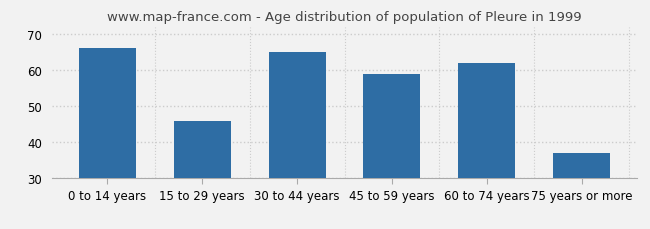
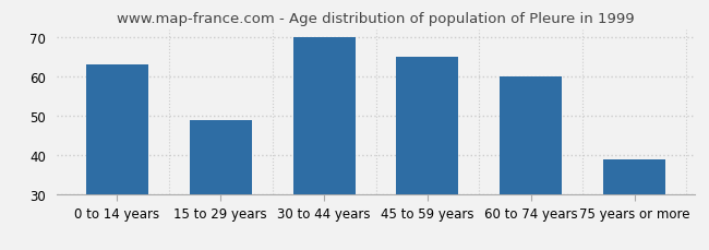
0 to 14 years: 66 -> 63
15 to 29 years: 46 -> 49
30 to 44 years: 65 -> 70
45 to 59 years: 59 -> 65
60 to 74 years: 62 -> 60
75 years or more: 37 -> 39
